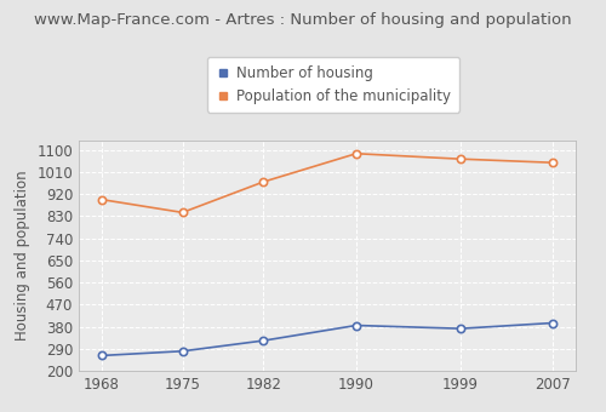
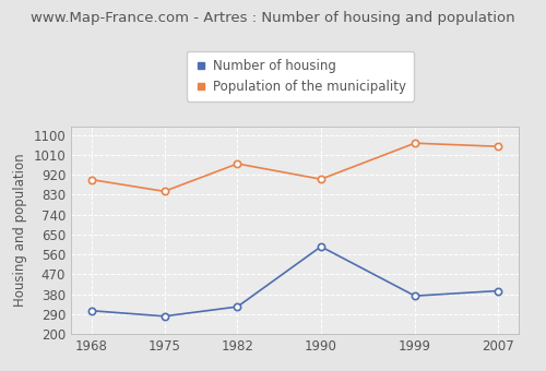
Number of housing/1968: 262 -> 305
Number of housing/1990: 385 -> 595
Population of the municipality/1990: 1085 -> 900
